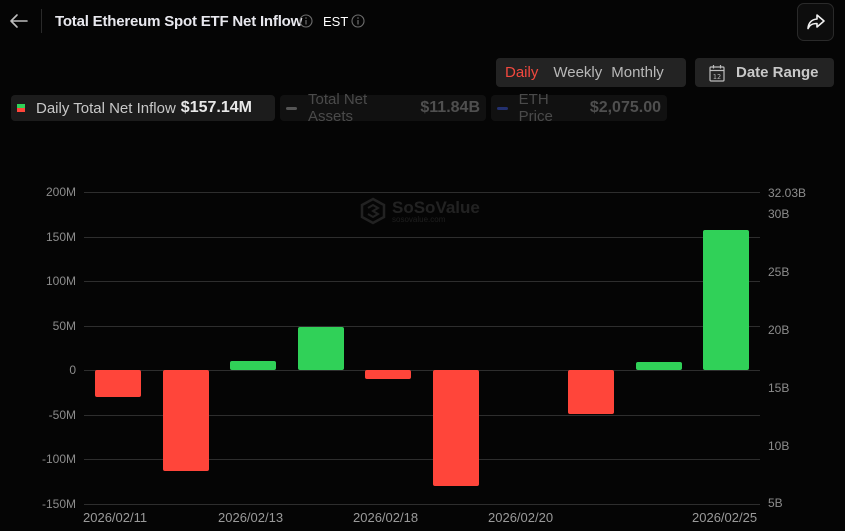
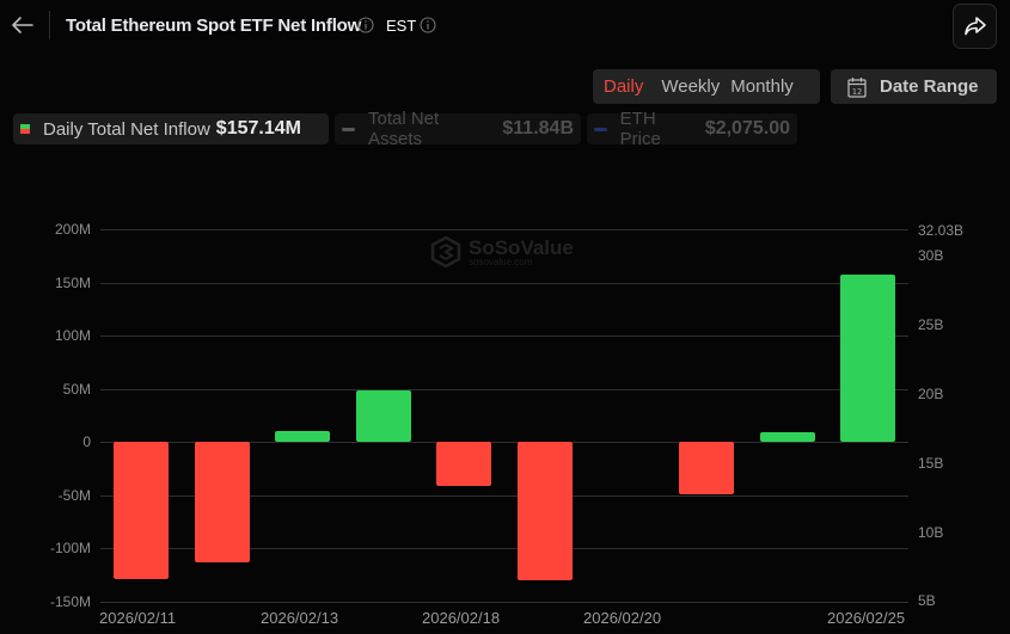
2026/02/11: -30M -> -130M
2026/02/18: -10M -> -40M
